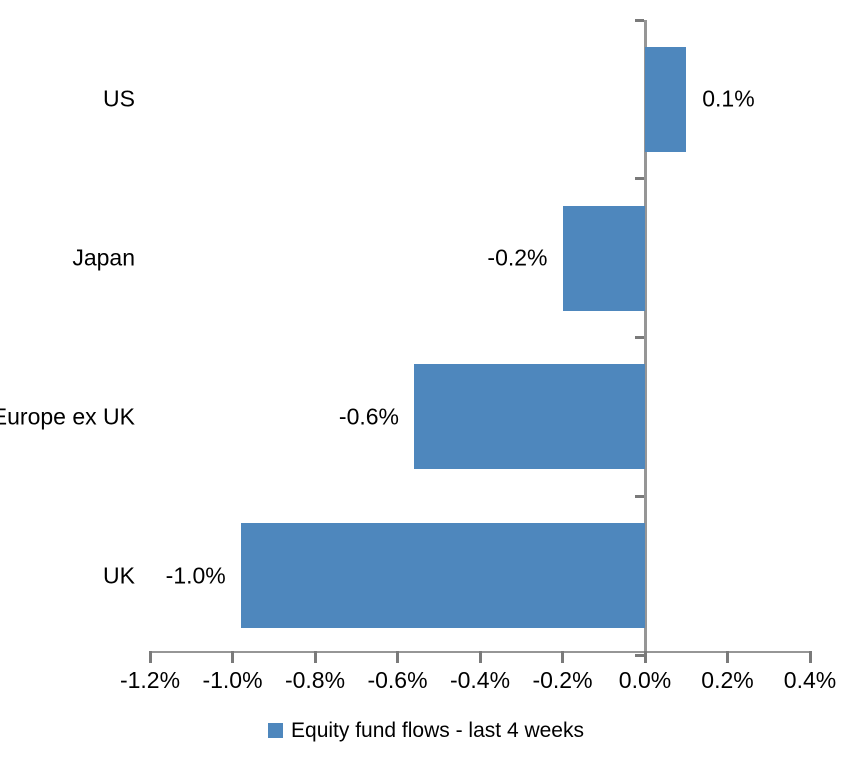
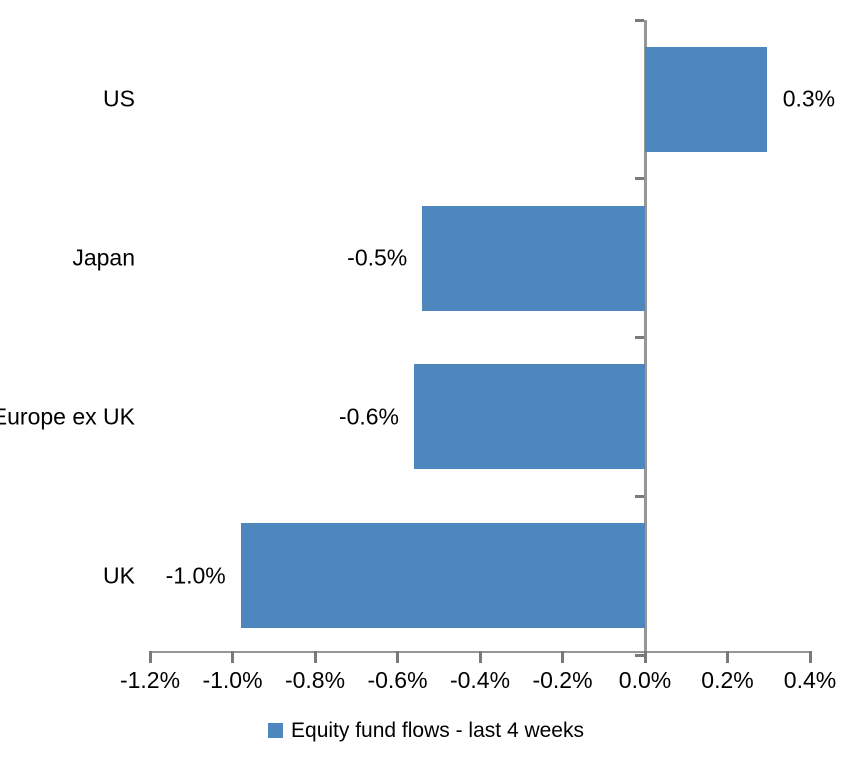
US: 0.1% -> 0.3%
Japan: -0.2% -> -0.5%
